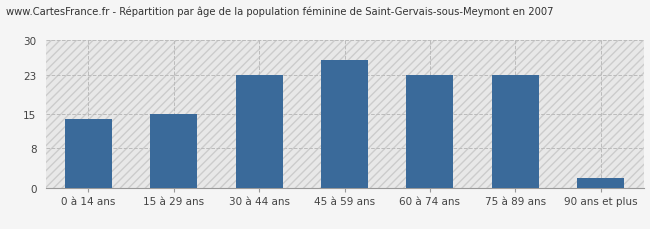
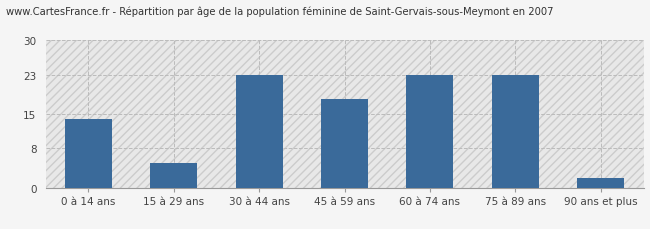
15 à 29 ans: 15 -> 5
45 à 59 ans: 26 -> 18
